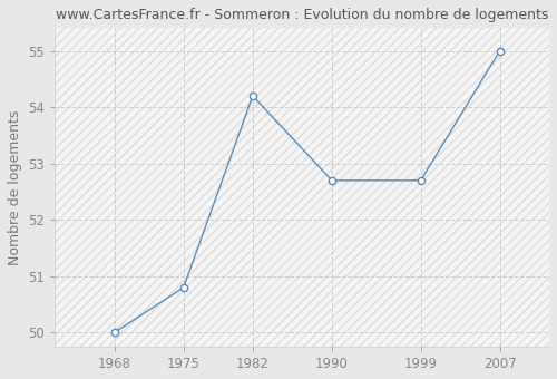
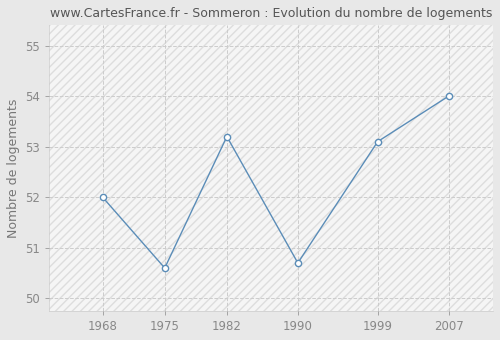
1968: 50.0 -> 52.0
1975: 50.8 -> 50.6
1982: 54.2 -> 53.2
1990: 52.7 -> 50.7
1999: 52.7 -> 53.1
2007: 55.0 -> 54.0
